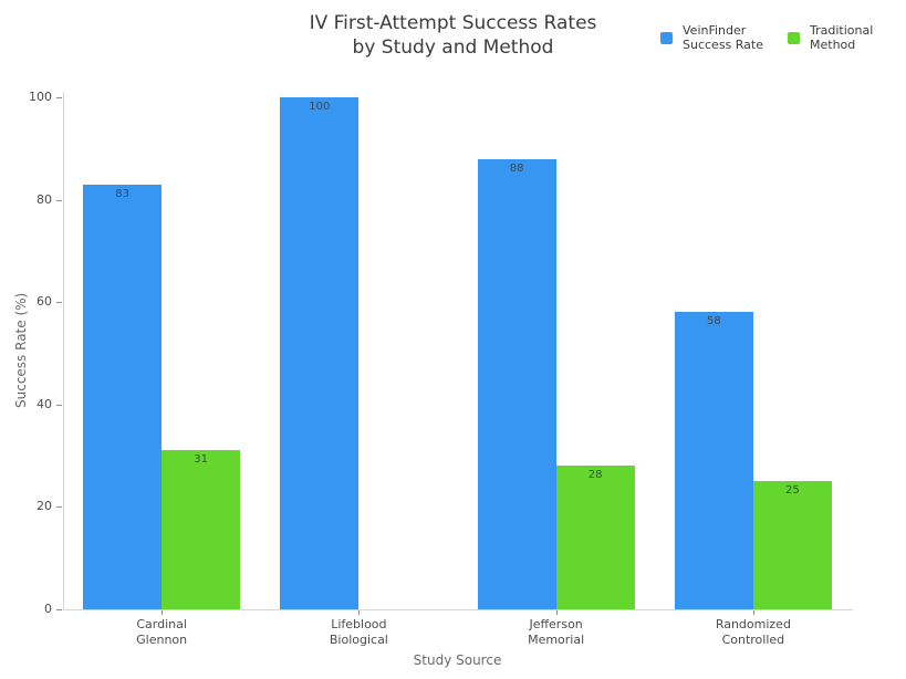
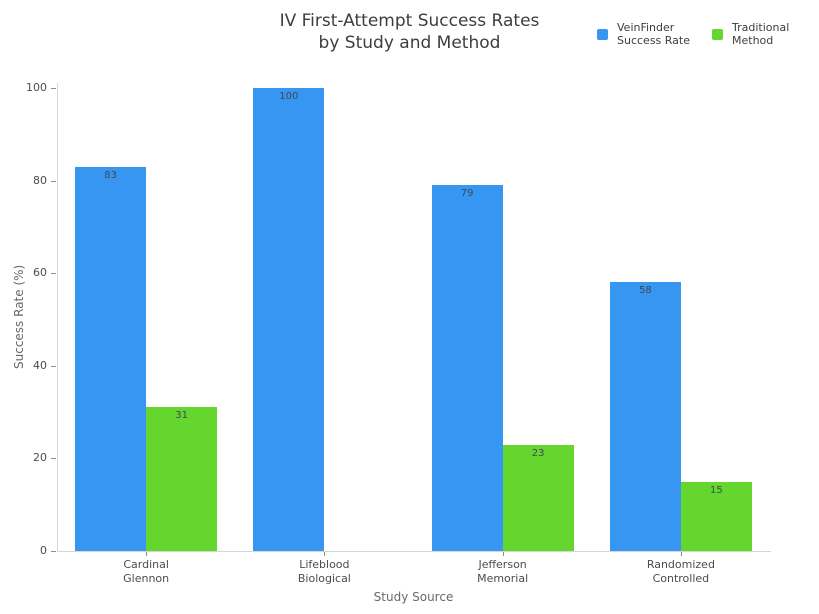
VeinFinder Success Rate/Jefferson Memorial: 88 -> 79
Traditional Method/Jefferson Memorial: 28 -> 23
Traditional Method/Randomized Controlled: 25 -> 15
